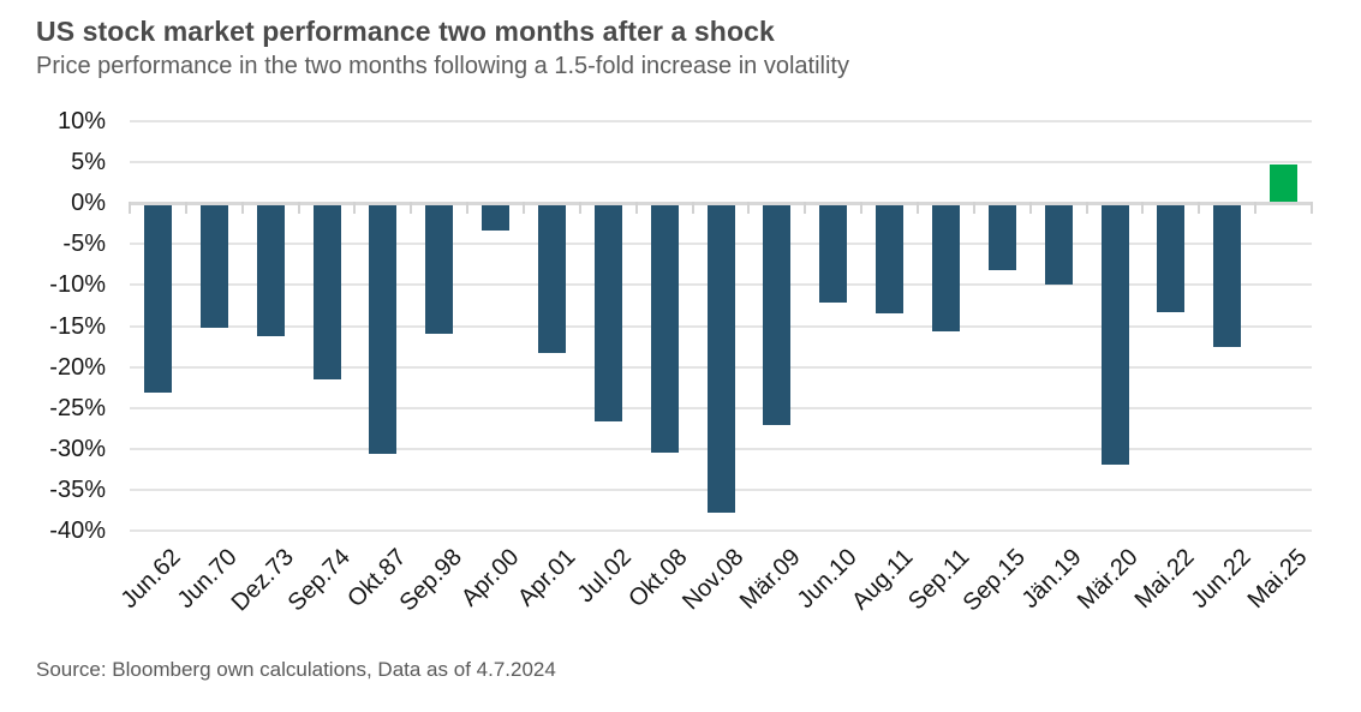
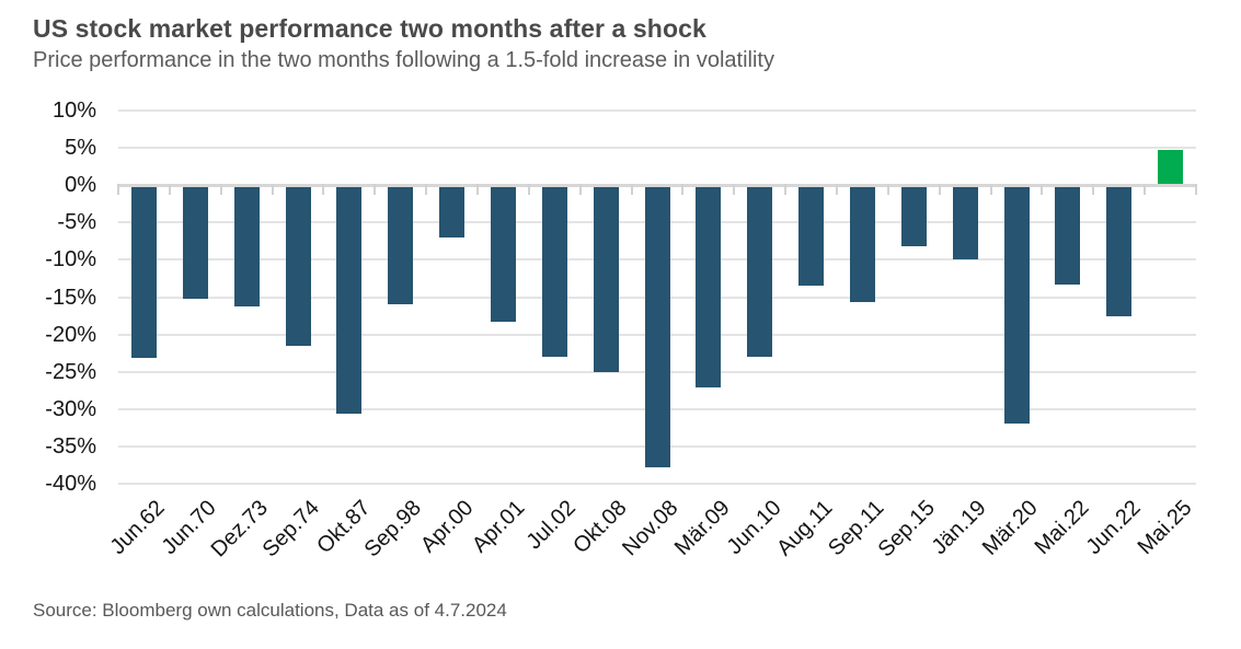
Apr.00: -3% -> -7%
Jul.02: -27% -> -23%
Okt.08: -30% -> -25%
Jun.10: -12% -> -23%
